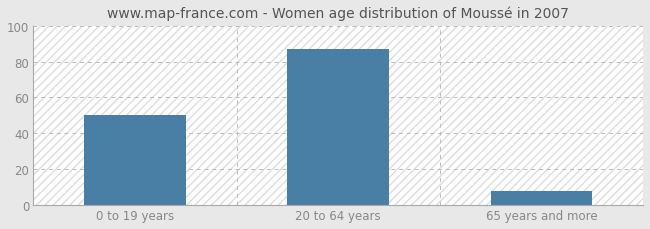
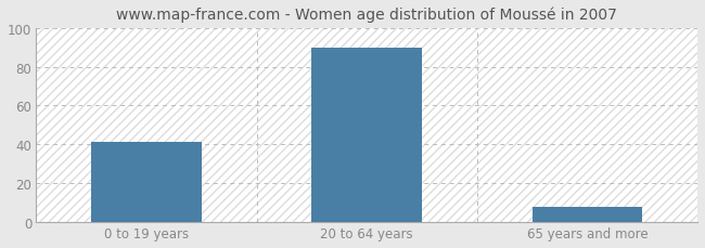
0 to 19 years: 50 -> 41
20 to 64 years: 87 -> 90
